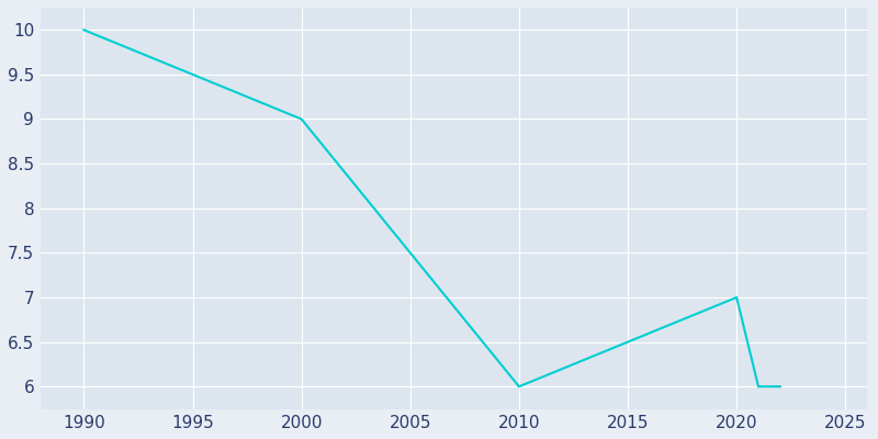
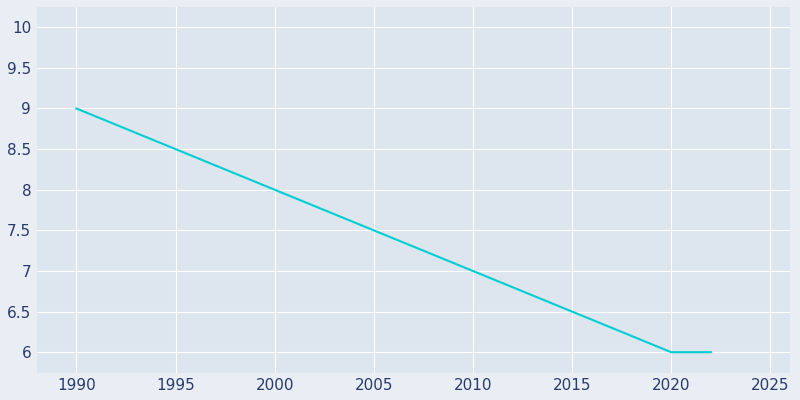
1990: 10 -> 9
2000: 9 -> 8
2010: 6 -> 7
2020: 7 -> 6
